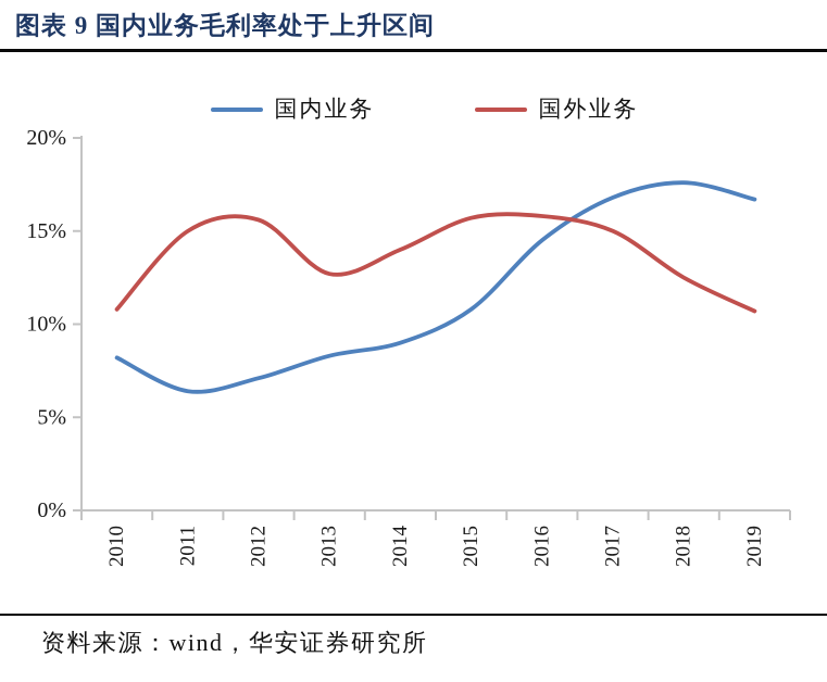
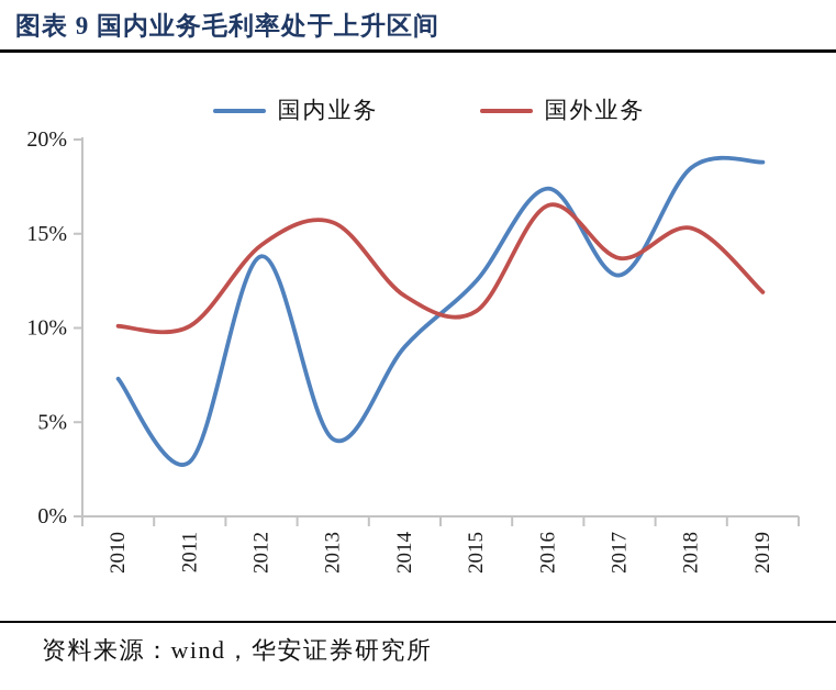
国内业务/2010: 8.2% -> 7.3%
国外业务/2010: 10.8% -> 10.1%
国内业务/2011: 6.4% -> 2.9%
国外业务/2011: 15.0% -> 10.1%
国内业务/2012: 7.1% -> 13.8%
国外业务/2012: 15.6% -> 14.4%
国内业务/2013: 8.3% -> 4.1%
国外业务/2013: 12.7% -> 15.6%
国外业务/2014: 14.0% -> 11.7%
国内业务/2015: 10.8% -> 12.5%
国外业务/2015: 15.7% -> 10.9%
国内业务/2016: 14.5% -> 17.4%
国外业务/2016: 15.8% -> 16.5%
国内业务/2017: 16.8% -> 12.8%
国外业务/2017: 15.0% -> 13.7%
国内业务/2018: 17.6% -> 18.5%
国外业务/2018: 12.5% -> 15.3%
国内业务/2019: 16.7% -> 18.8%
国外业务/2019: 10.7% -> 11.9%
